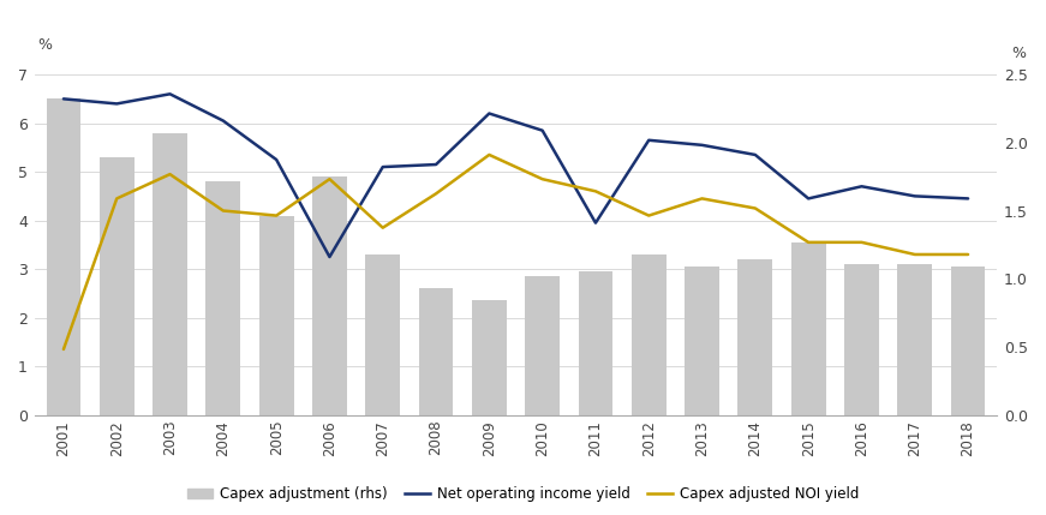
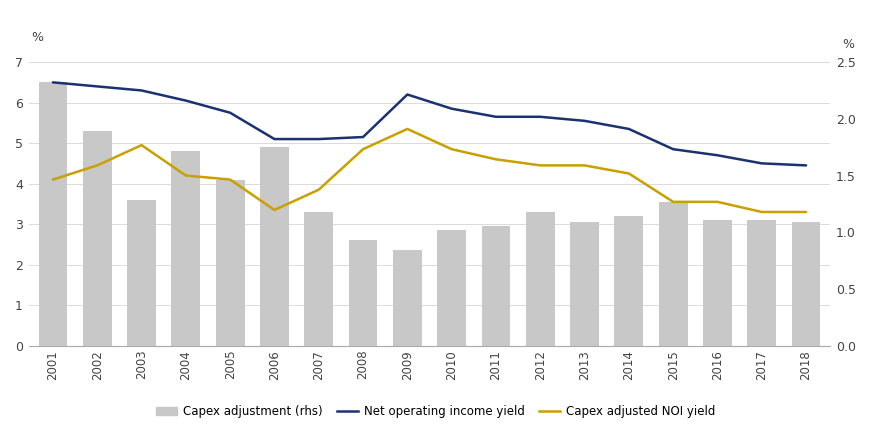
Capex adjusted NOI yield/2001: 1.35 -> 4.10
Capex adjustment (rhs)/2003: 5.80 -> 3.60
Net operating income yield/2003: 6.60 -> 6.30
Net operating income yield/2005: 5.25 -> 5.75
Net operating income yield/2006: 3.25 -> 5.10
Capex adjusted NOI yield/2006: 4.85 -> 3.35
Capex adjusted NOI yield/2008: 4.55 -> 4.85
Net operating income yield/2011: 3.95 -> 5.65
Capex adjusted NOI yield/2012: 4.10 -> 4.45
Net operating income yield/2015: 4.45 -> 4.85
